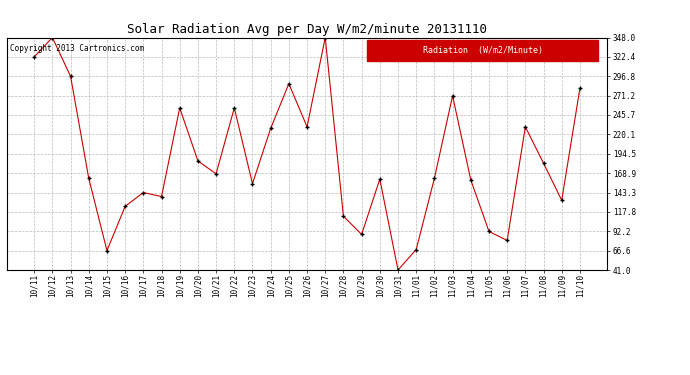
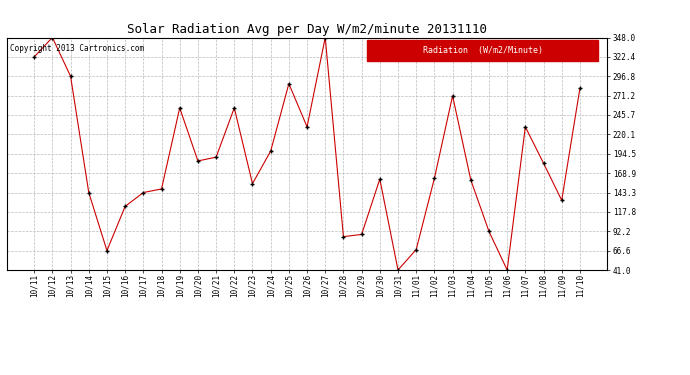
10/14: 162 -> 143
10/18: 138 -> 148
10/21: 168 -> 190
10/24: 228 -> 198
10/28: 112 -> 85
11/06: 80 -> 41
